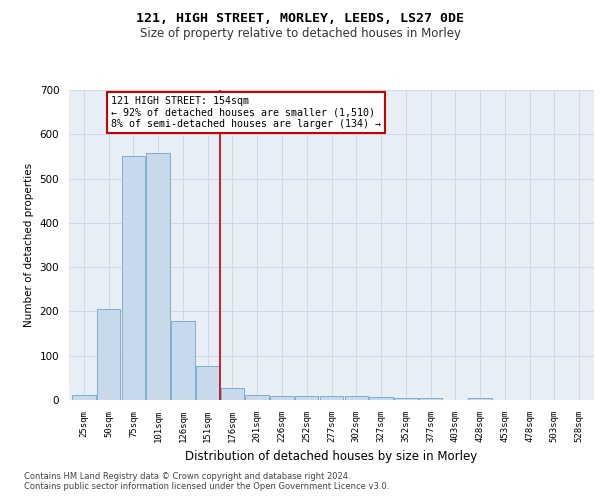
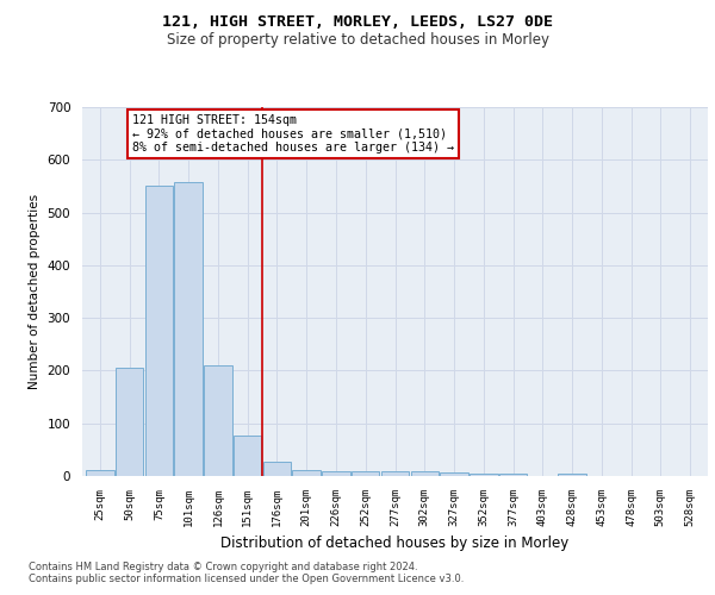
126sqm: 178 -> 210
